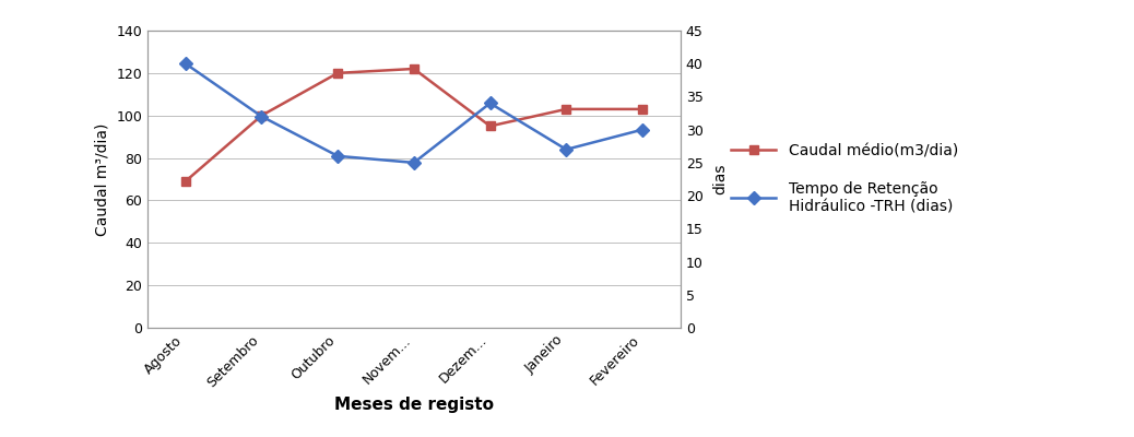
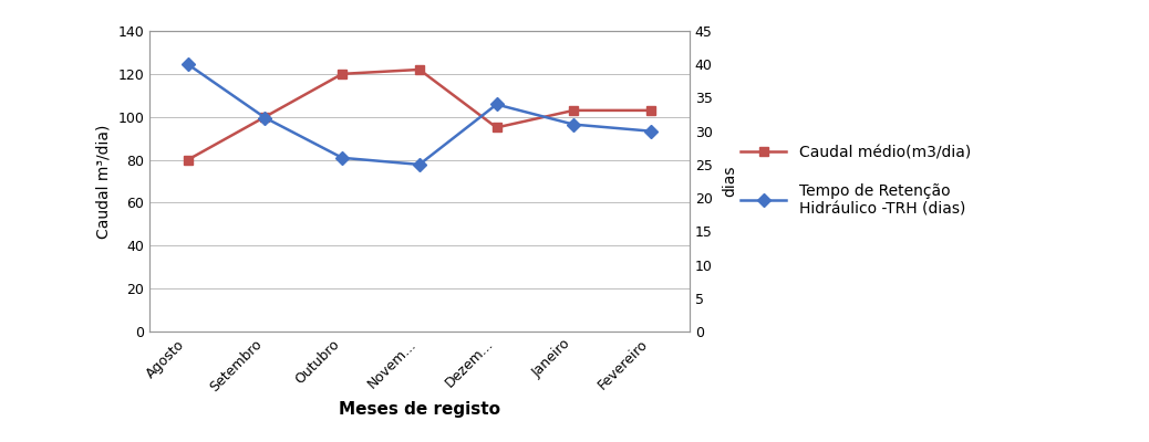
Caudal médio(m3/dia)/Agosto: 69 -> 80
Tempo de Retenção Hidráulico -TRH (dias)/Janeiro: 27 -> 31
